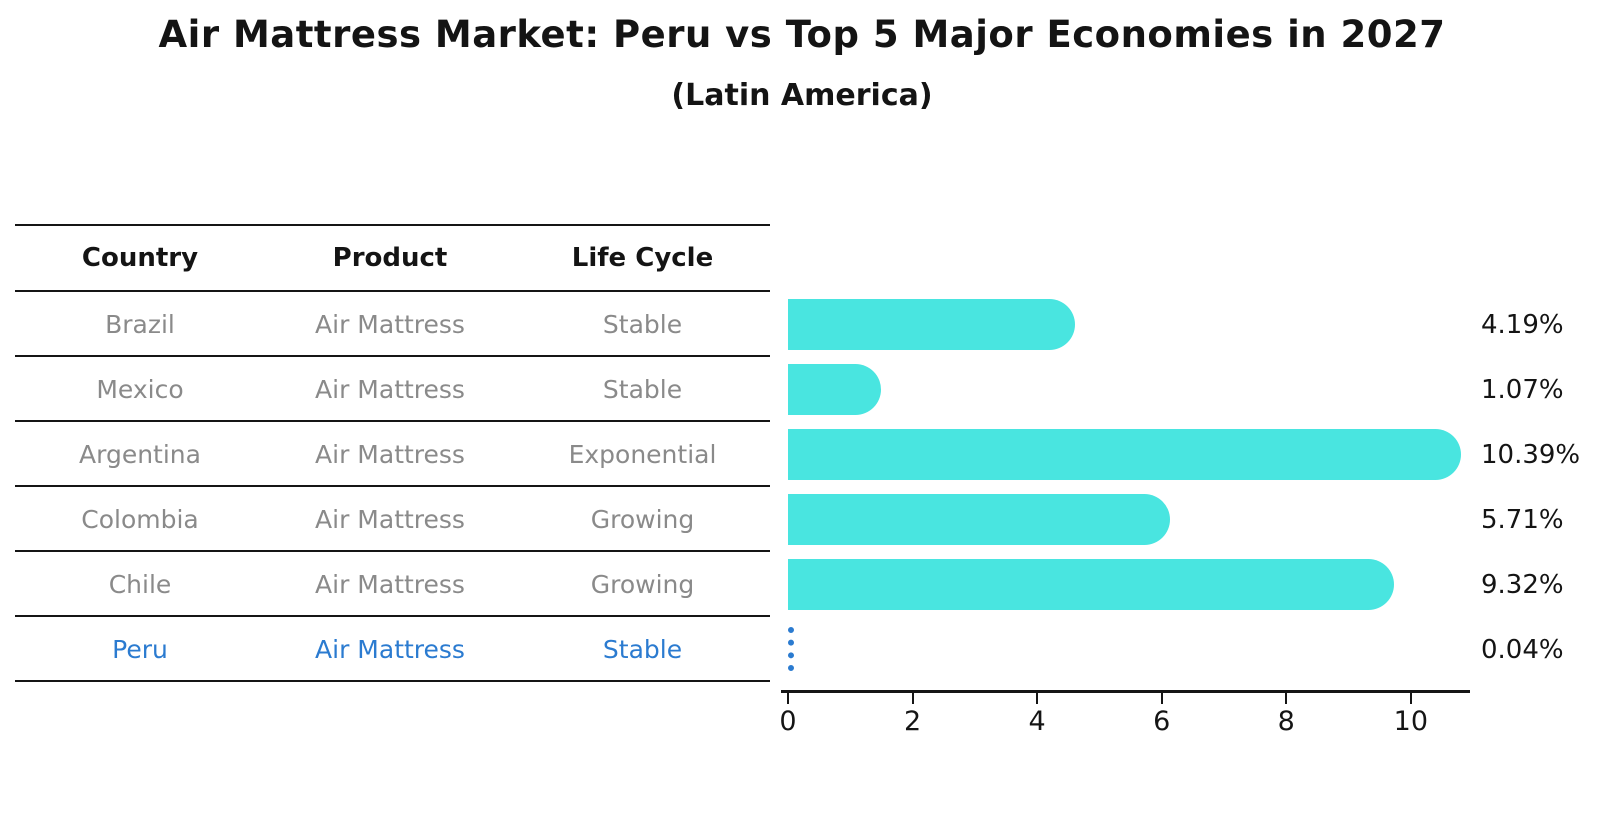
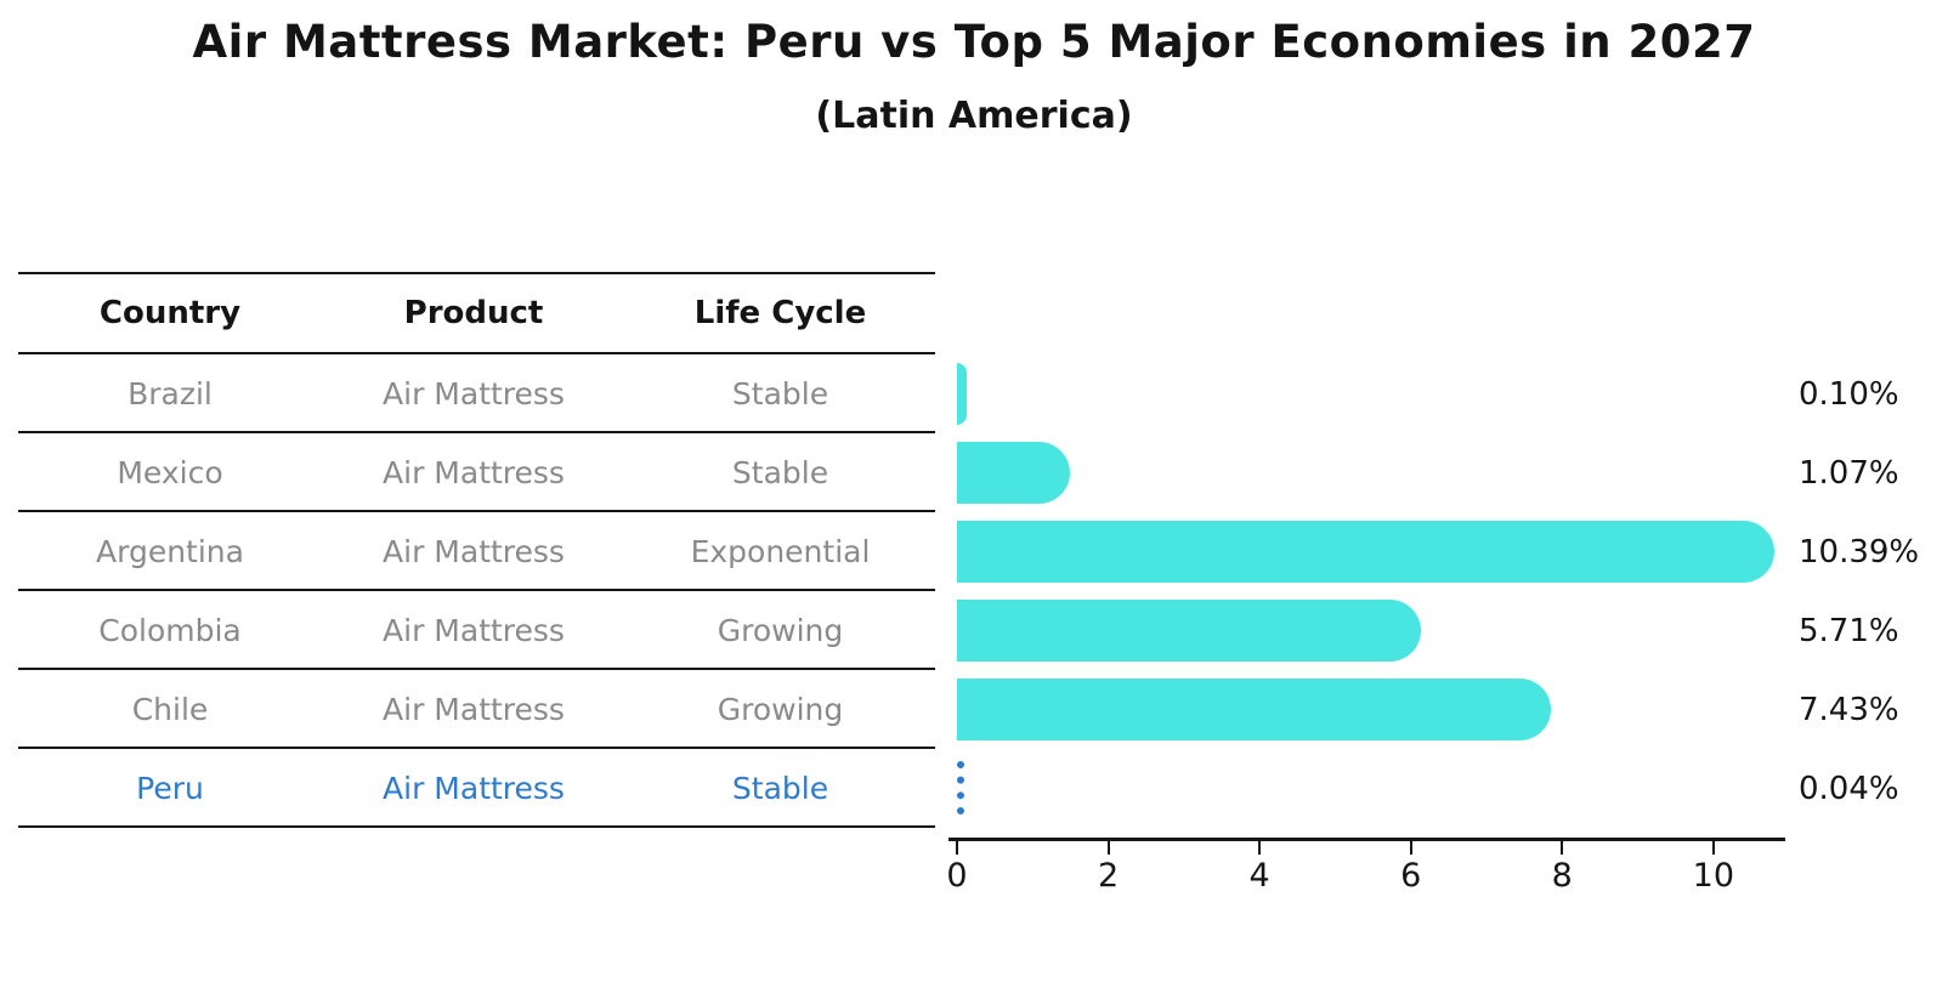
Brazil: 4.19% -> 0.10%
Chile: 9.32% -> 7.43%
